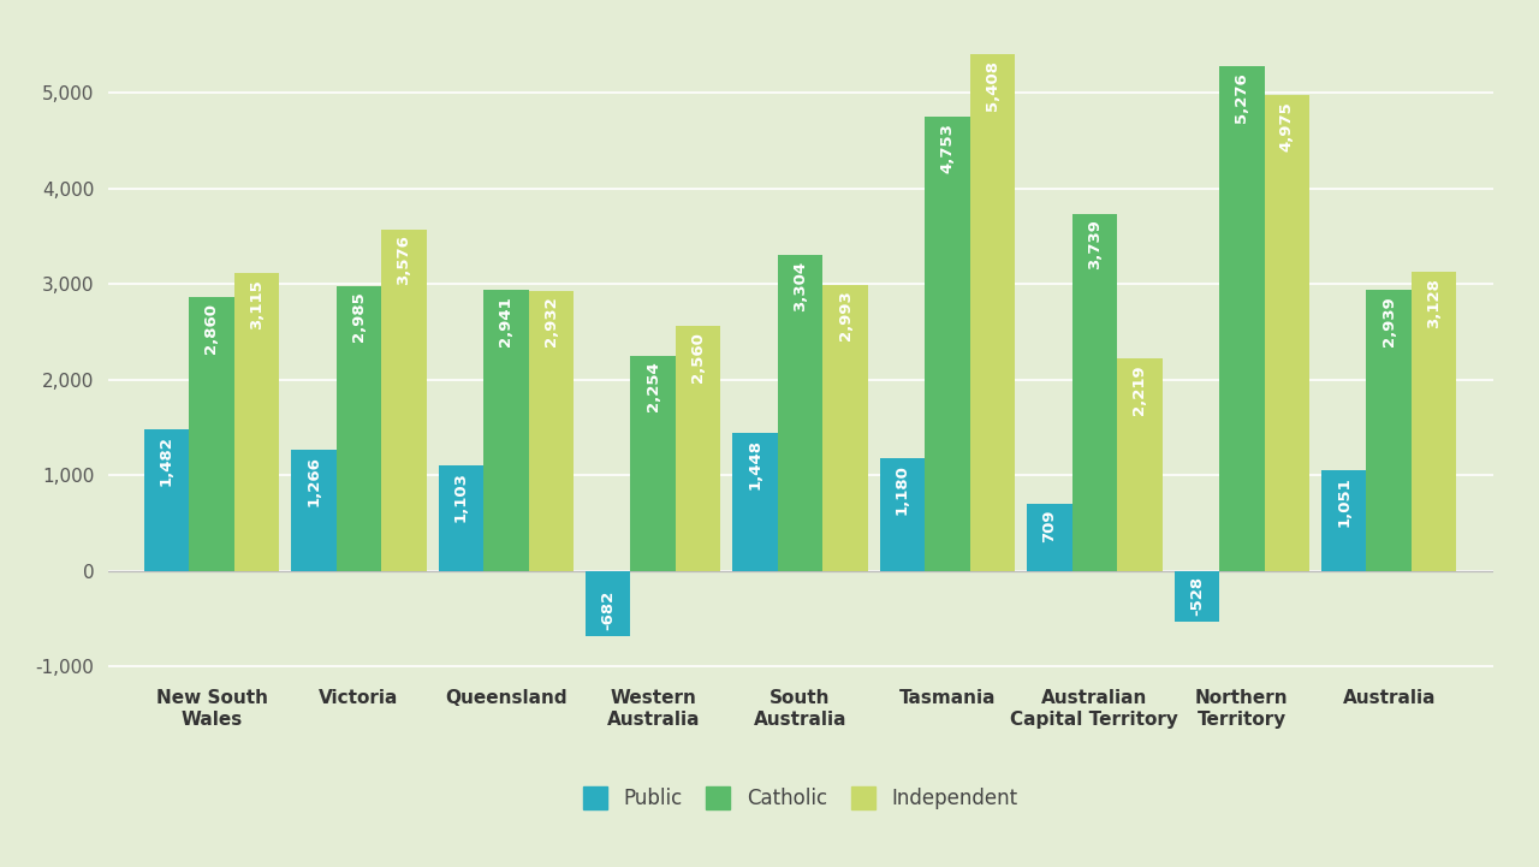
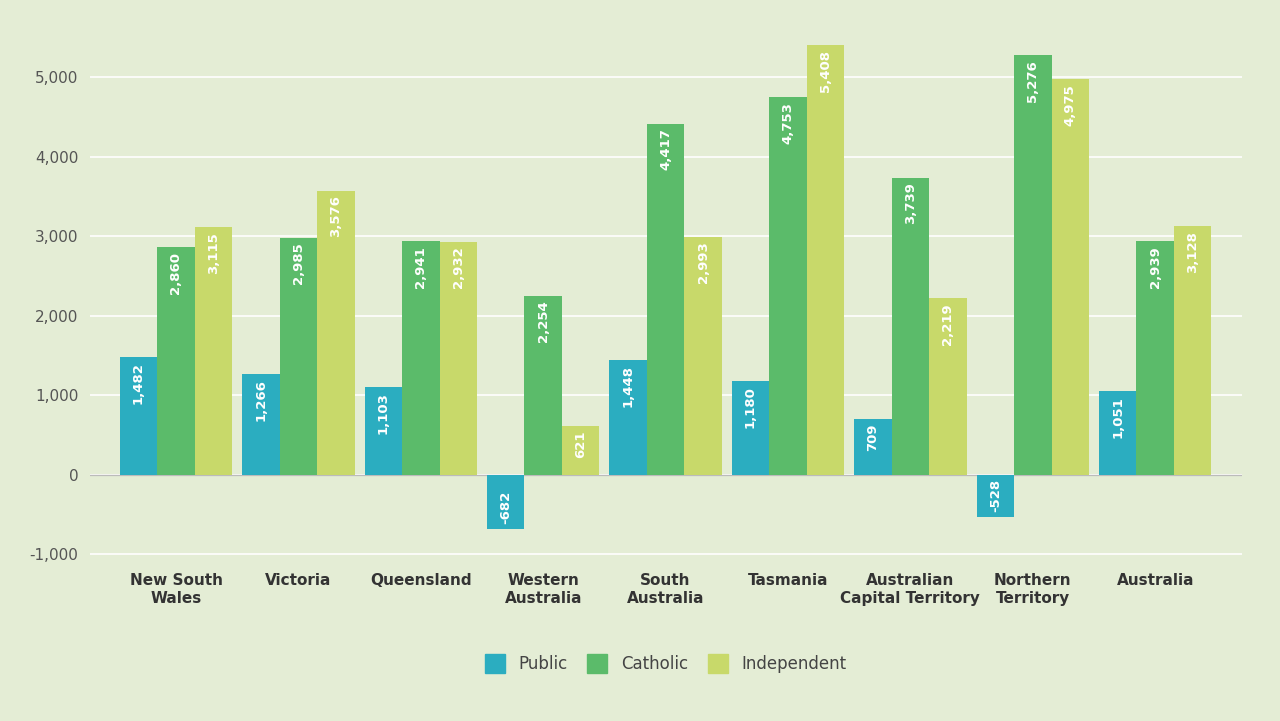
Independent/Western Australia: 2,560 -> 621
Catholic/South Australia: 3,304 -> 4,417
